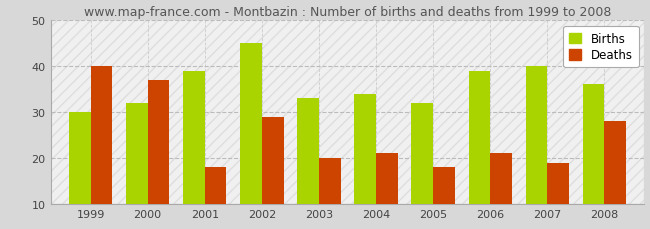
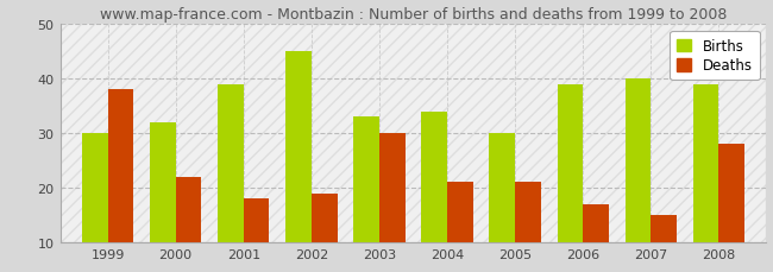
Deaths/1999: 40 -> 38
Deaths/2000: 37 -> 22
Deaths/2002: 29 -> 19
Deaths/2003: 20 -> 30
Births/2005: 32 -> 30
Deaths/2005: 18 -> 21
Deaths/2006: 21 -> 17
Deaths/2007: 19 -> 15
Births/2008: 36 -> 39
